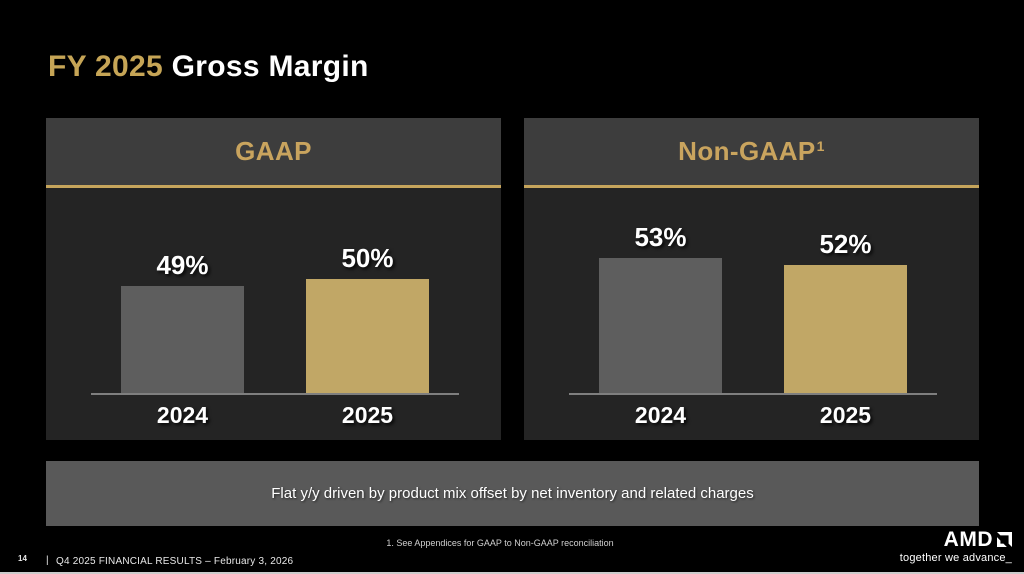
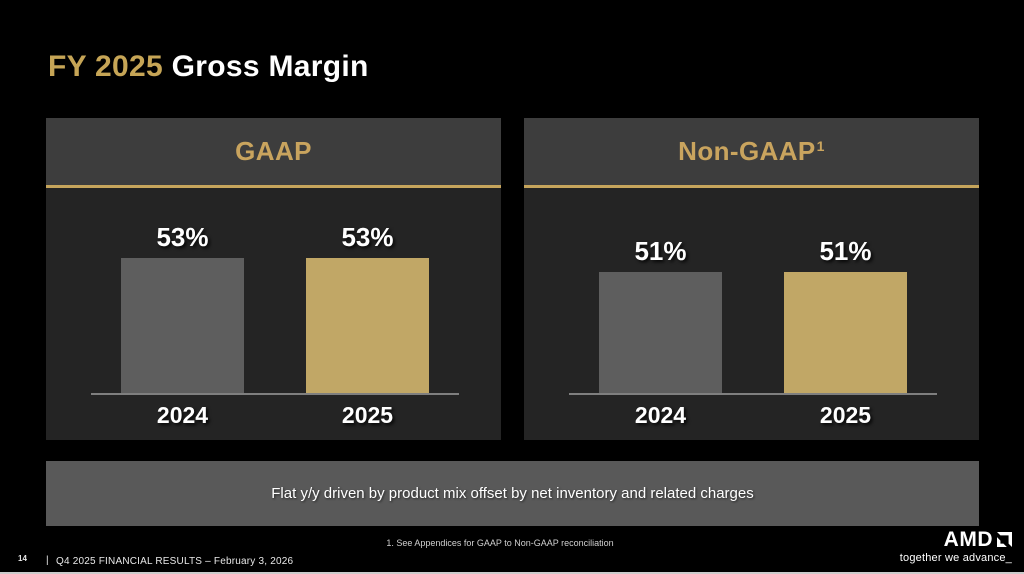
GAAP/2024: 49% -> 53%
GAAP/2025: 50% -> 53%
Non-GAAP/2024: 53% -> 51%
Non-GAAP/2025: 52% -> 51%
